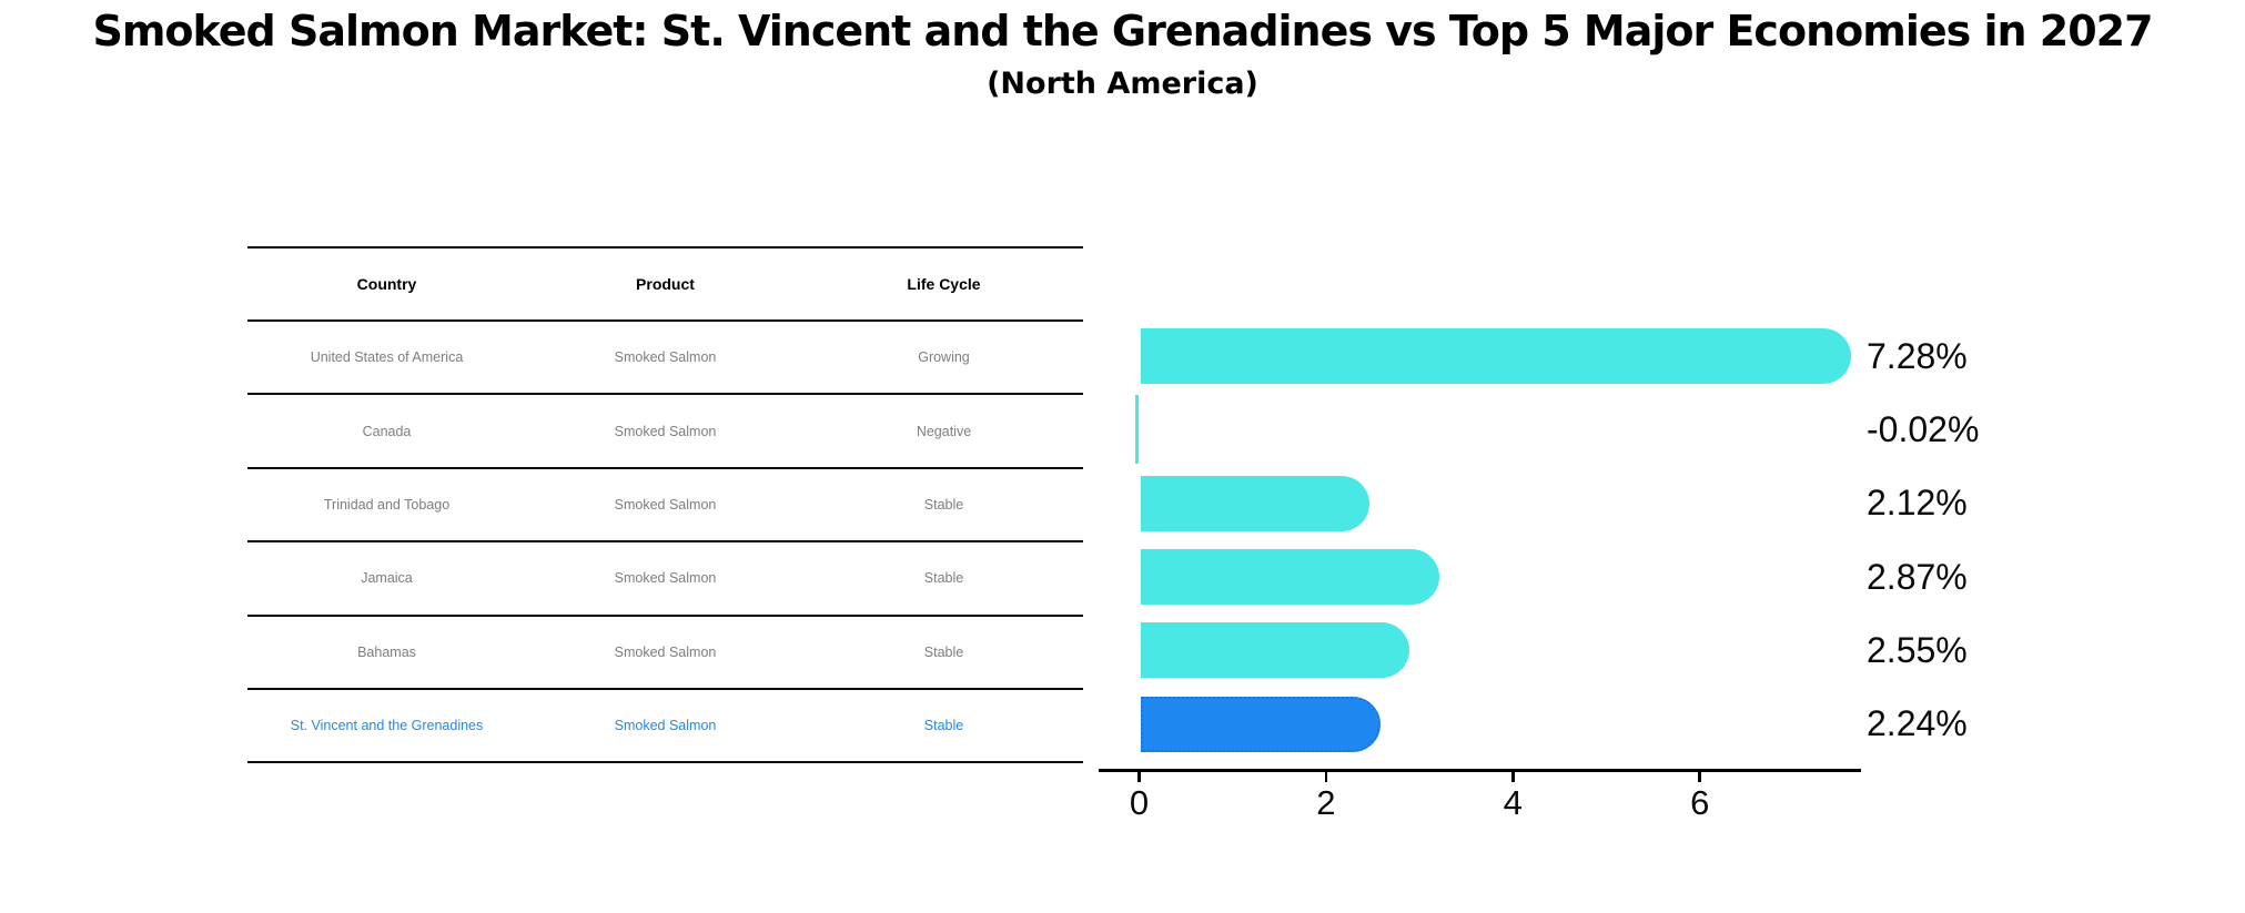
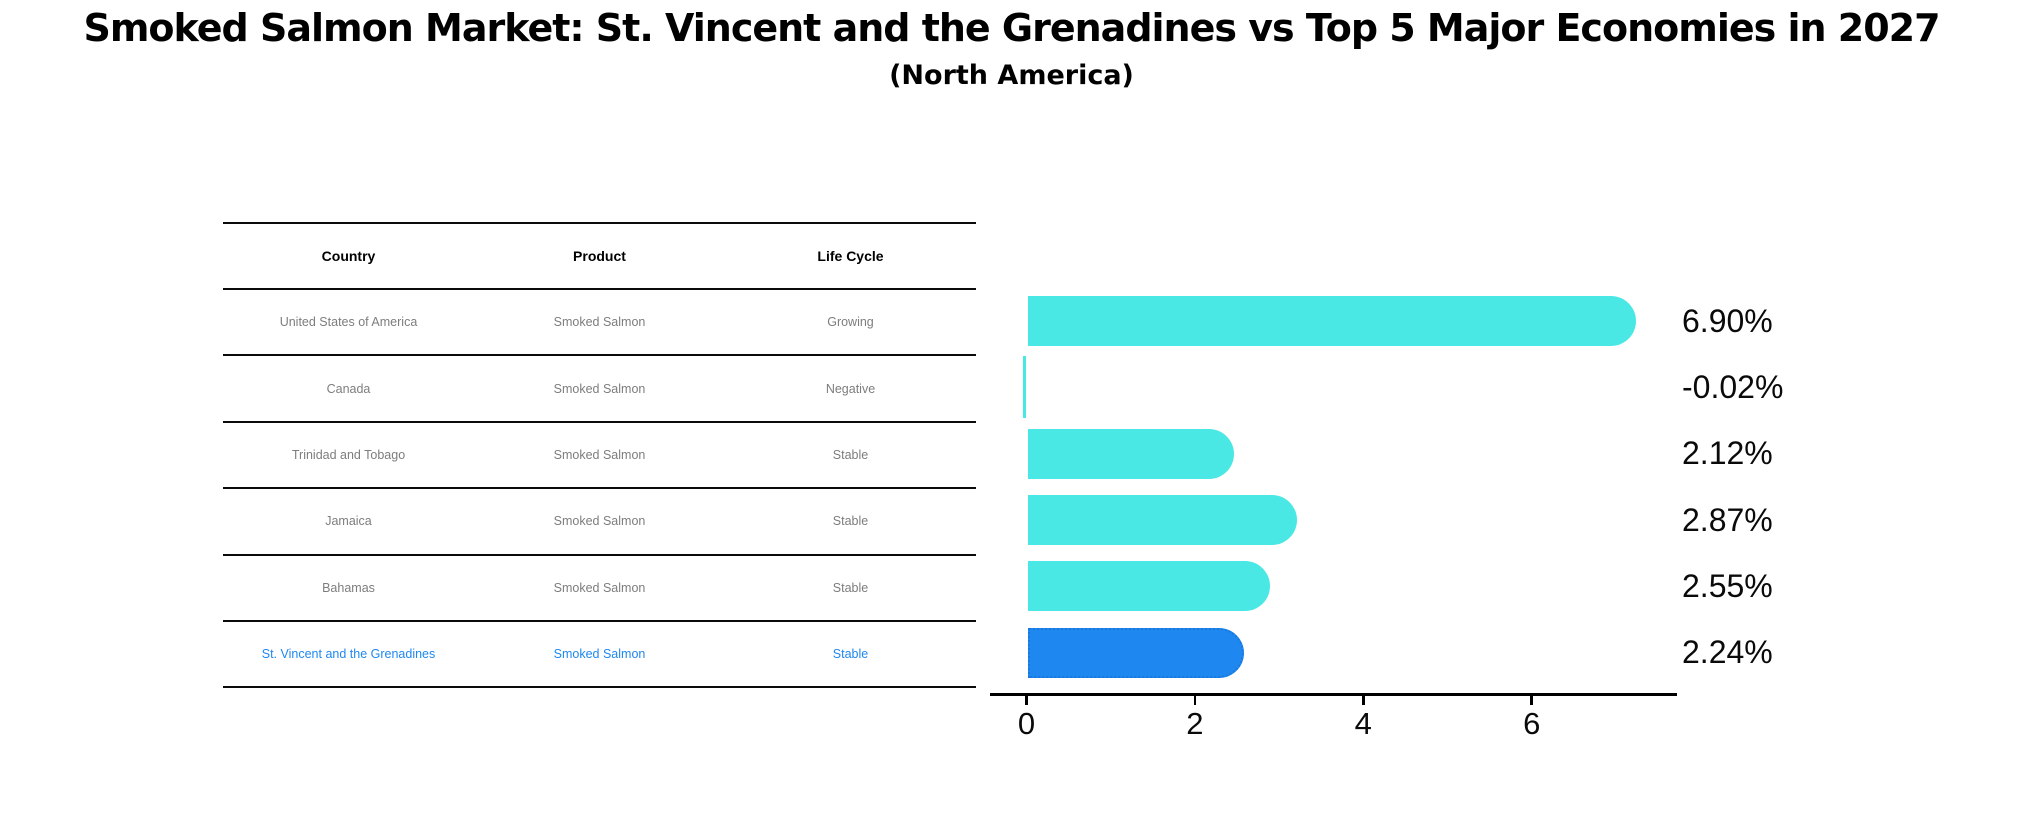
United States of America: 7.28% -> 6.90%
